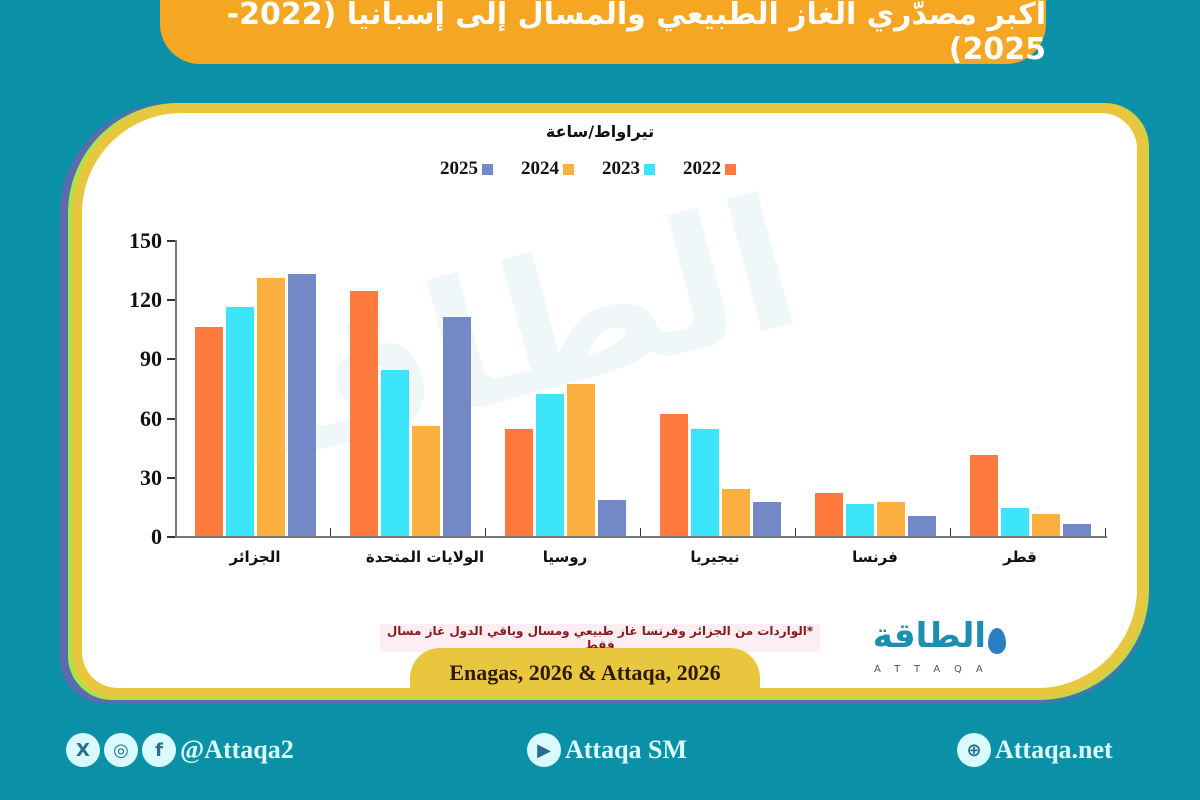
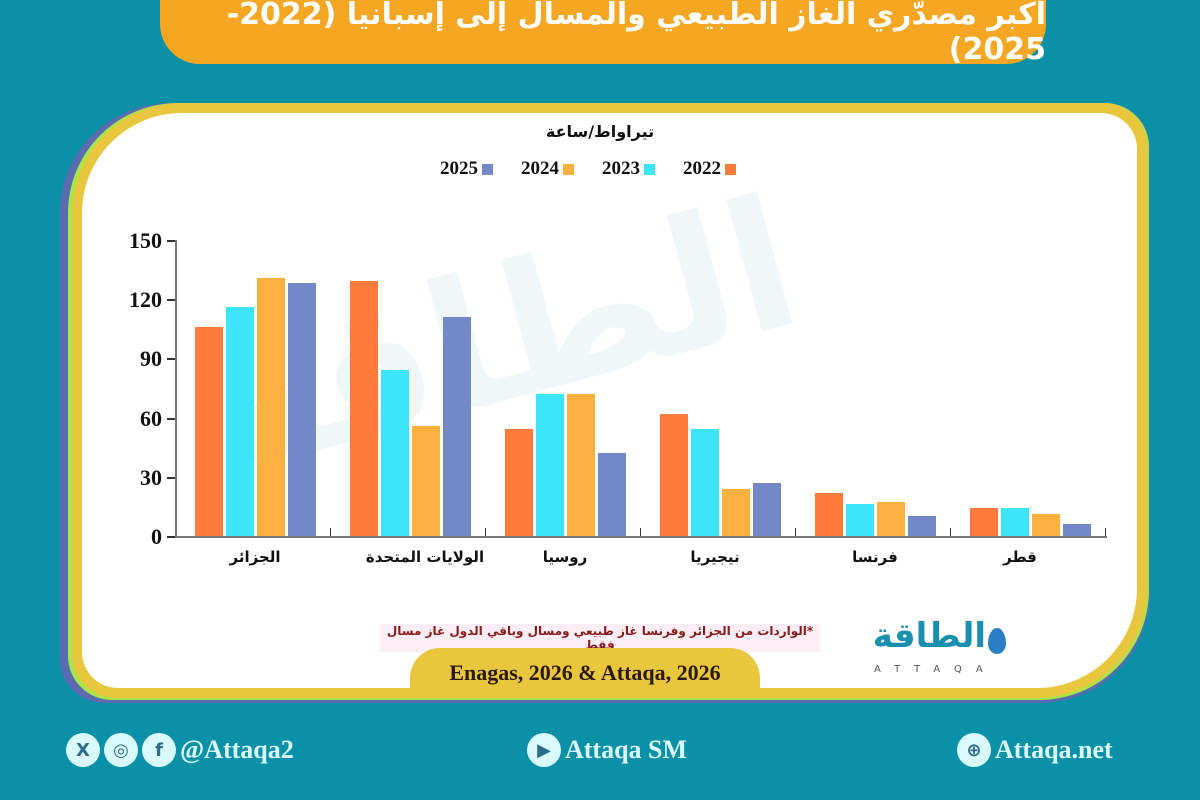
2025/الجزائر: 133 -> 128
2022/الولايات المتحدة: 124 -> 129
2024/روسيا: 77 -> 72
2025/روسيا: 18 -> 42
2025/نيجيريا: 17 -> 27
2022/قطر: 41 -> 14
